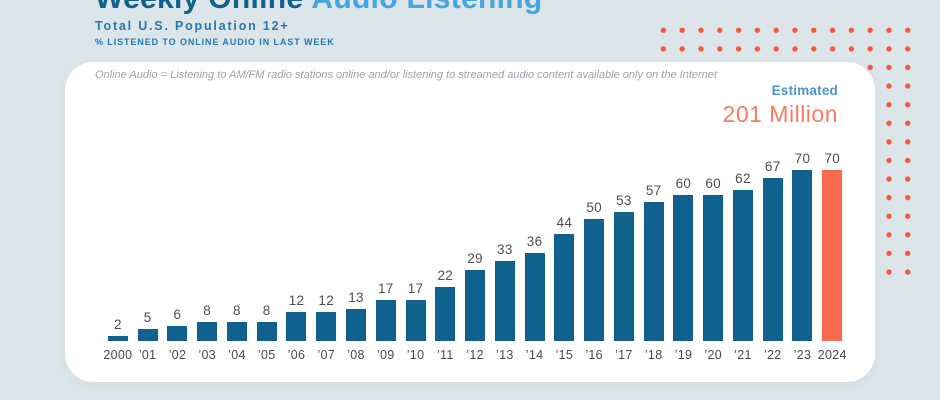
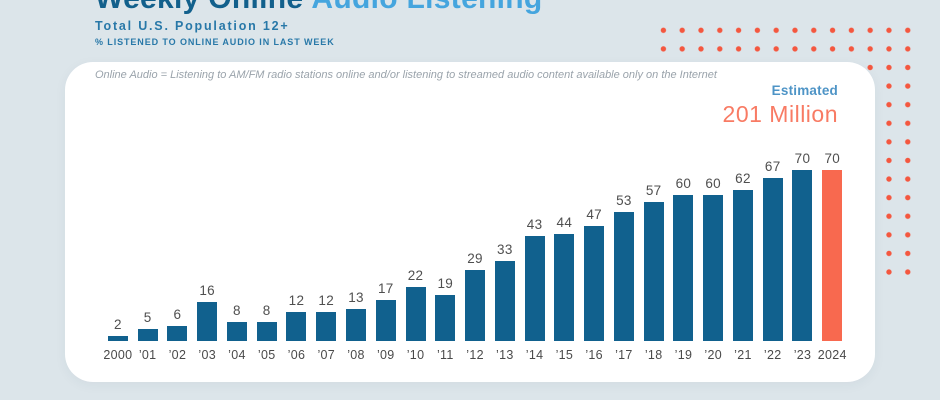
’03: 8 -> 16
’10: 17 -> 22
’11: 22 -> 19
’14: 36 -> 43
’16: 50 -> 47
